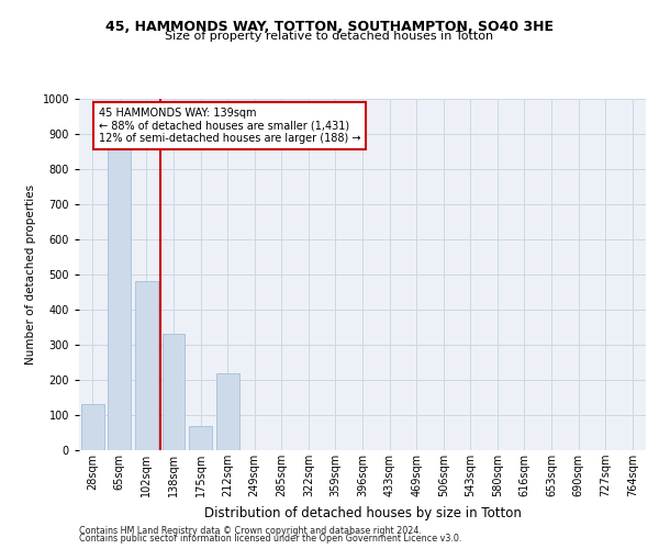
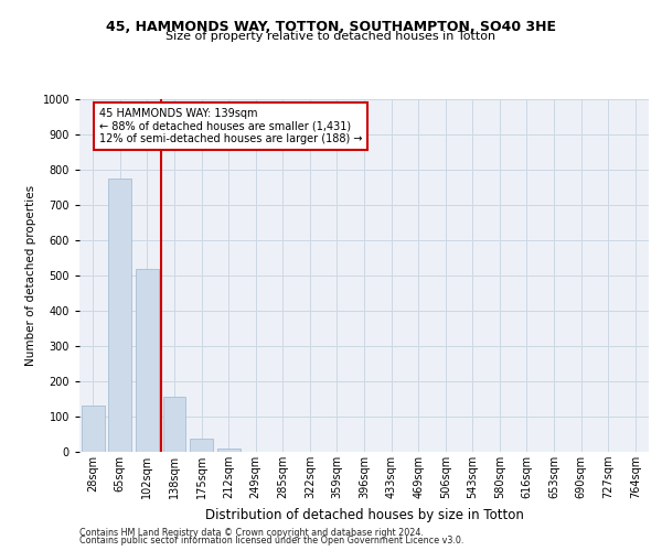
65sqm: 855 -> 775
102sqm: 480 -> 520
138sqm: 330 -> 155
175sqm: 70 -> 38
212sqm: 220 -> 10
